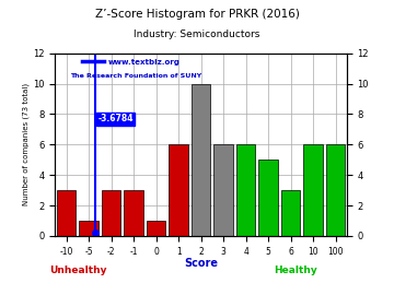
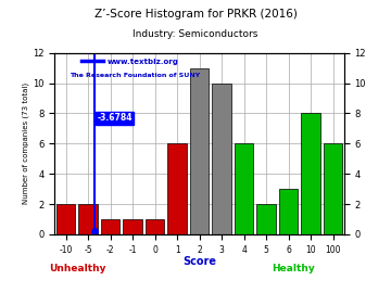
-10: 3 -> 2
-5: 1 -> 2
-2: 3 -> 1
-1: 3 -> 1
2: 10 -> 11
3: 6 -> 10
5: 5 -> 2
10: 6 -> 8
